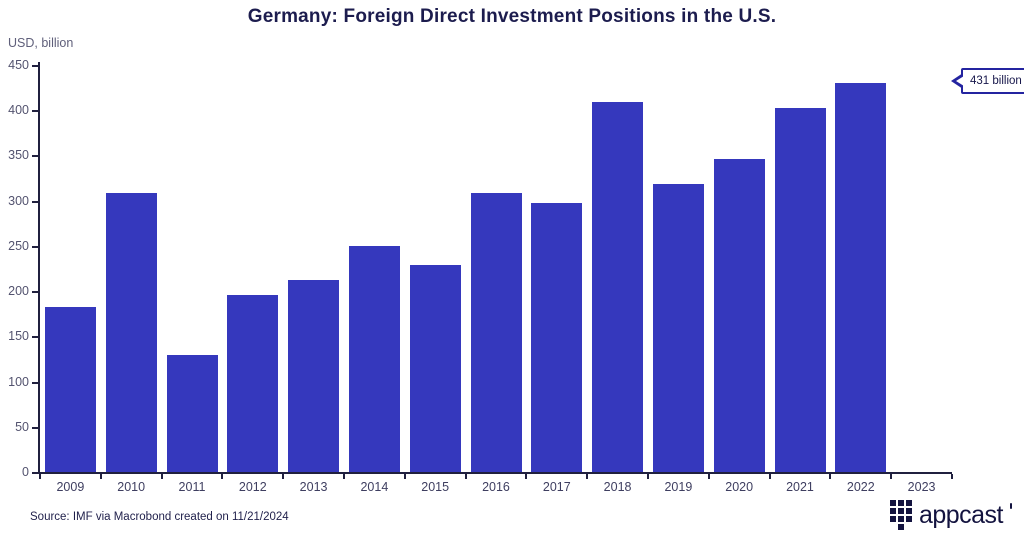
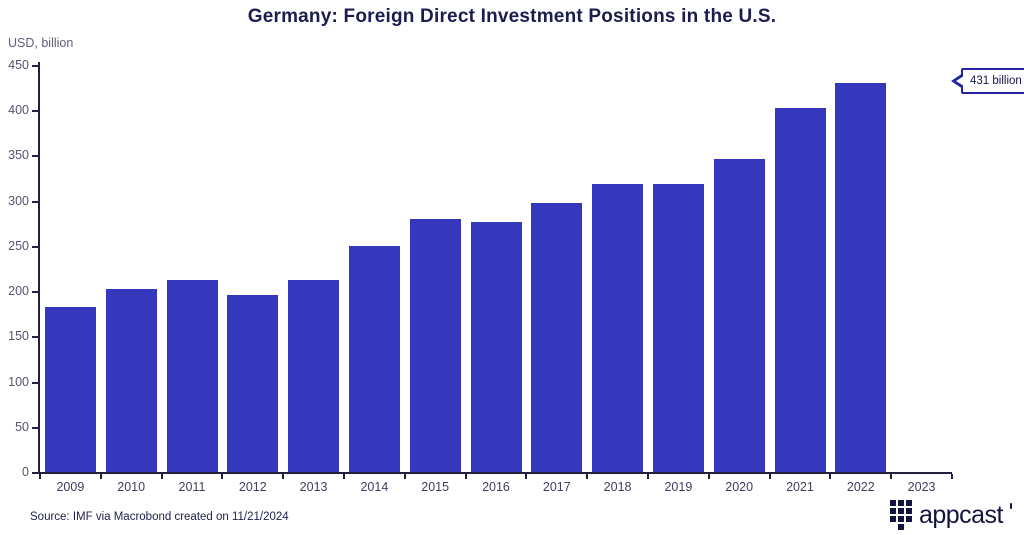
2010: 310 -> 200
2011: 130 -> 210
2015: 230 -> 280
2016: 310 -> 280
2018: 410 -> 320
